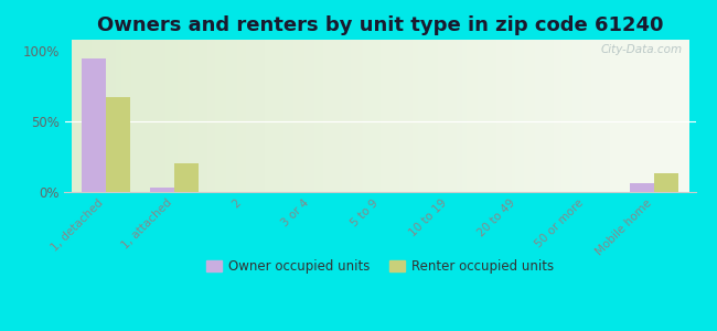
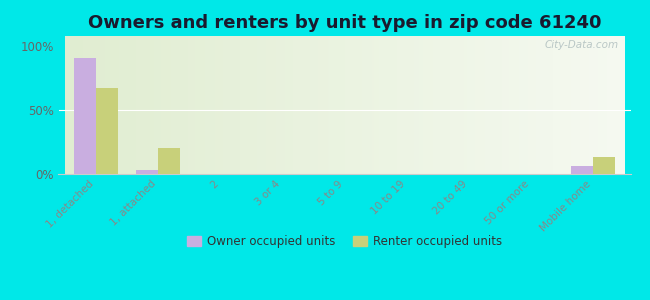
Owner occupied units/1, detached: 95% -> 91%
